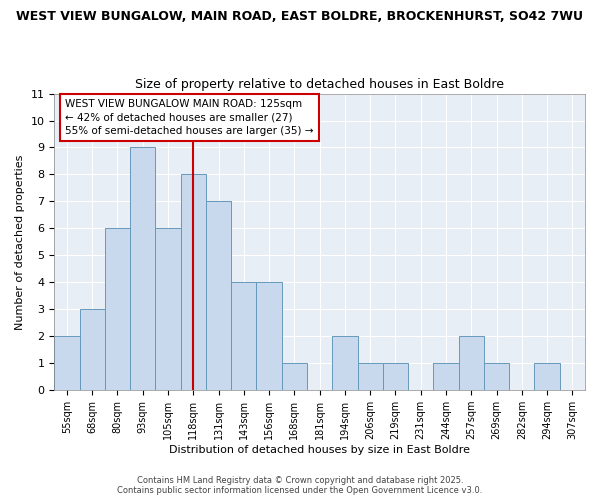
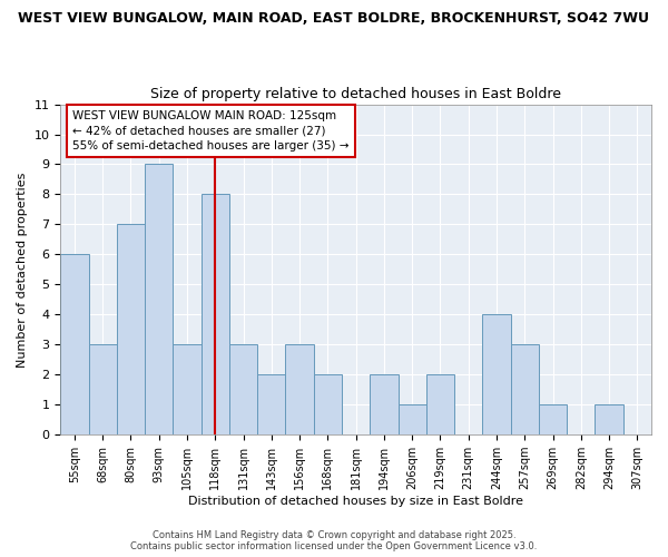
55sqm: 2 -> 6
80sqm: 6 -> 7
105sqm: 6 -> 3
131sqm: 7 -> 3
143sqm: 4 -> 2
156sqm: 4 -> 3
168sqm: 1 -> 2
219sqm: 1 -> 2
244sqm: 1 -> 4
257sqm: 2 -> 3
